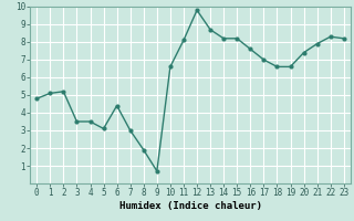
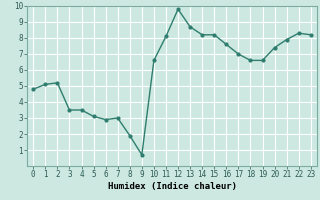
6: 4.4 -> 2.9
